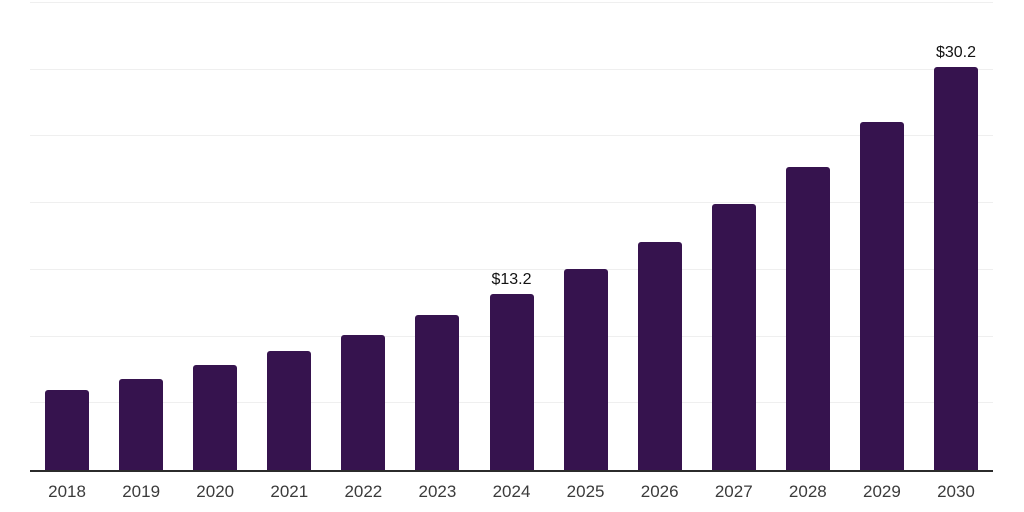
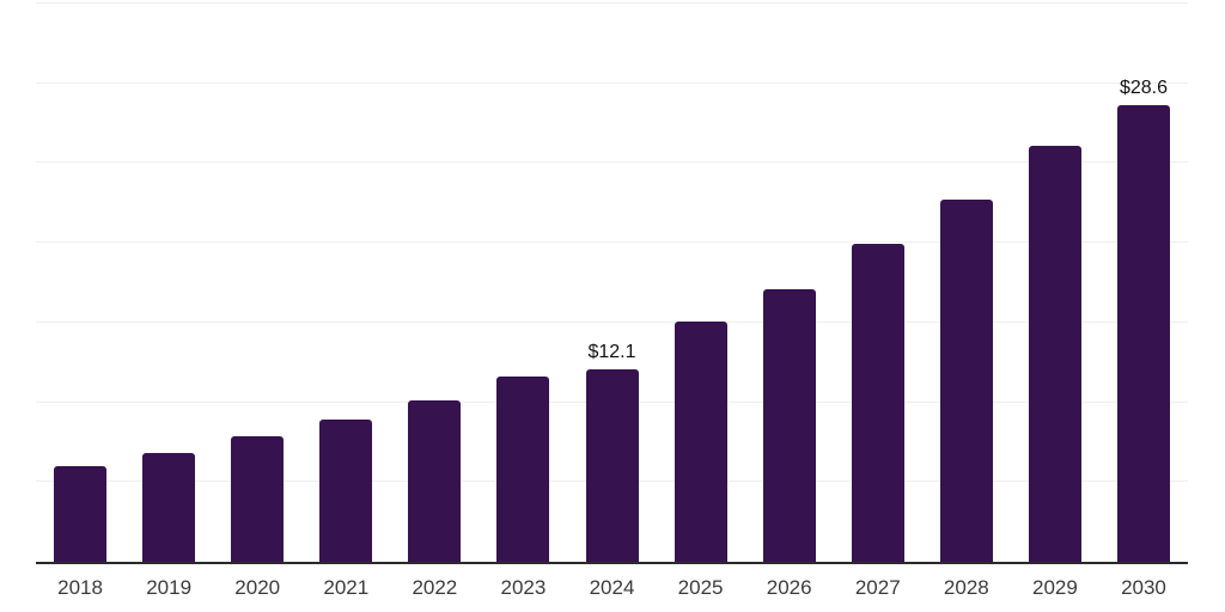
2024: $13.2 -> $12.1
2030: $30.2 -> $28.6
